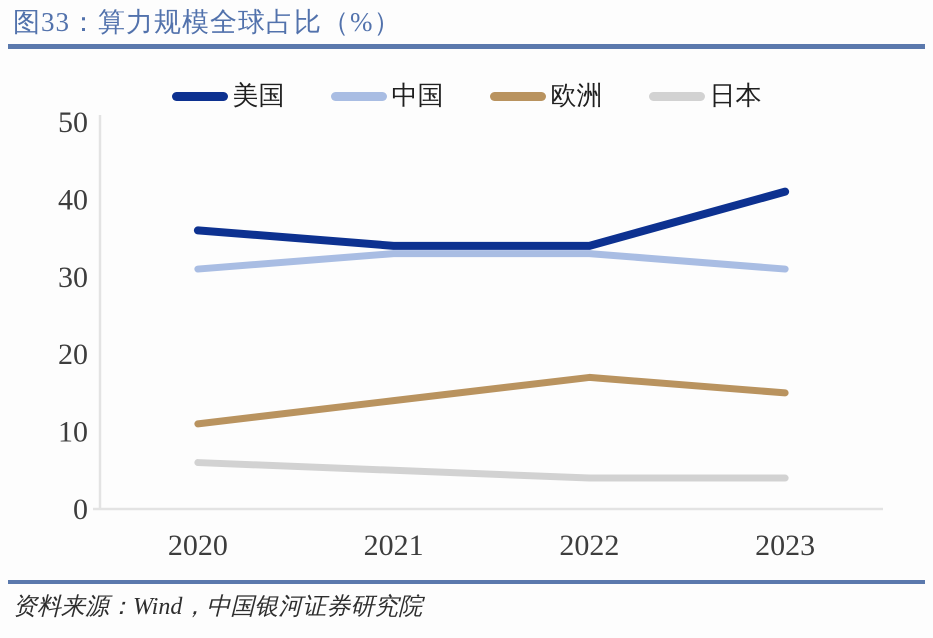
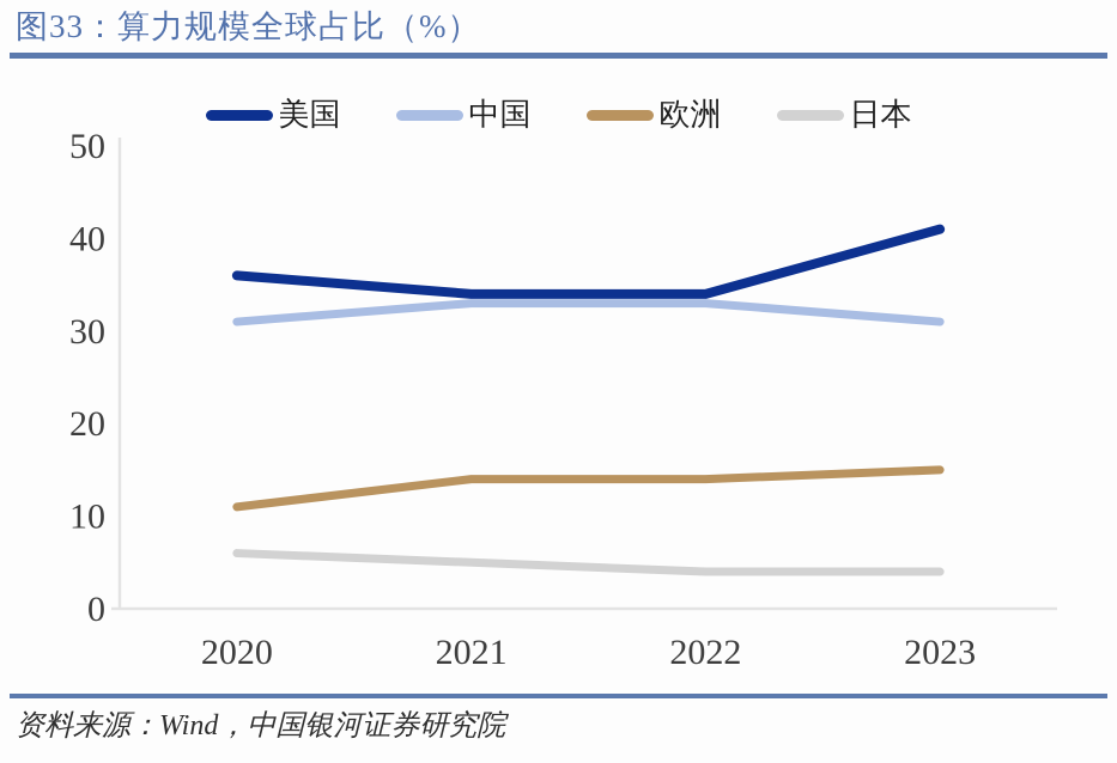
欧洲/2022: 17 -> 14
